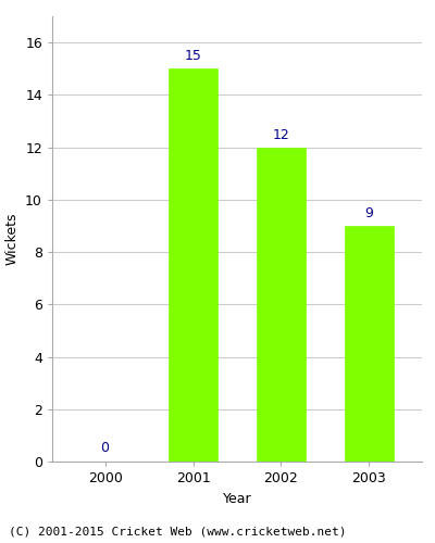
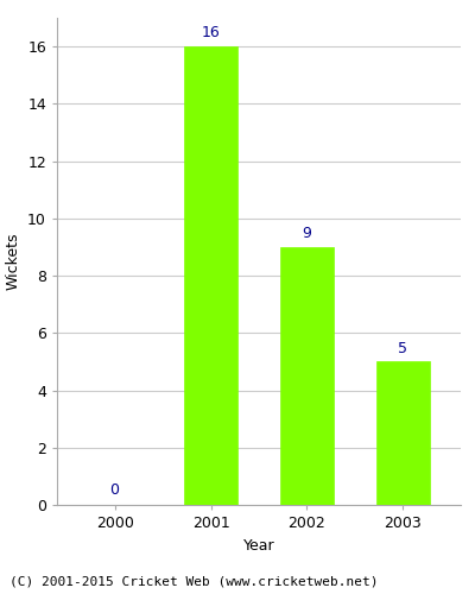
2001: 15 -> 16
2002: 12 -> 9
2003: 9 -> 5
